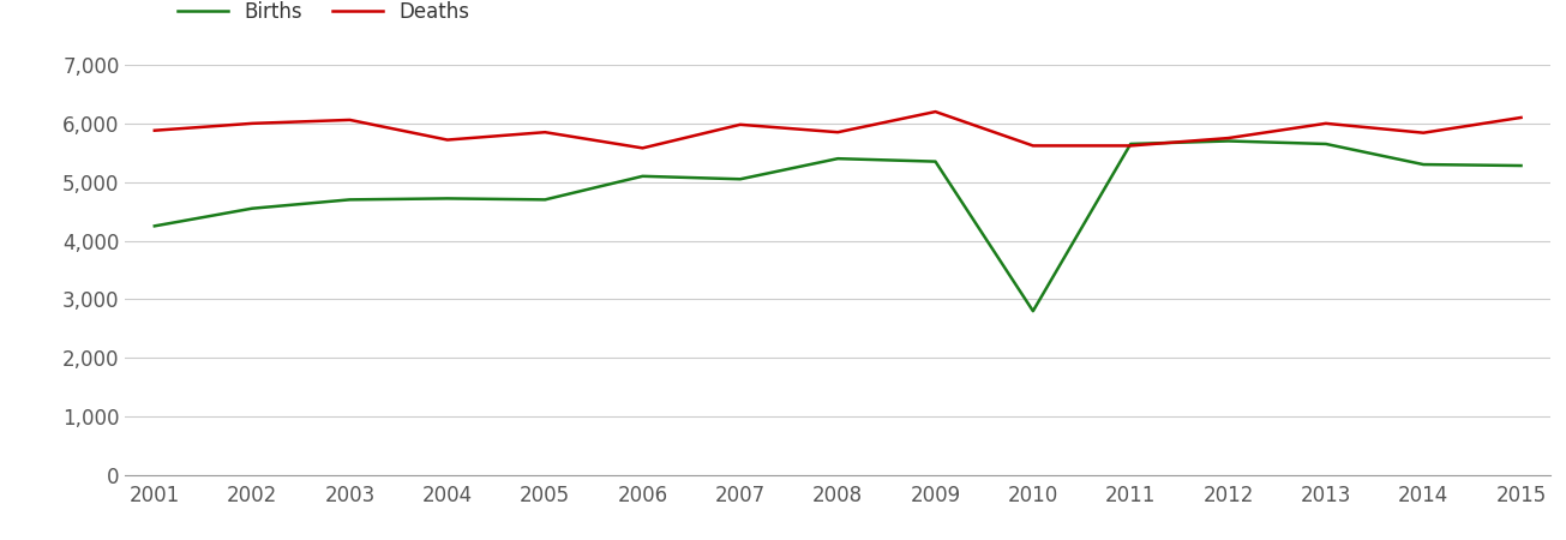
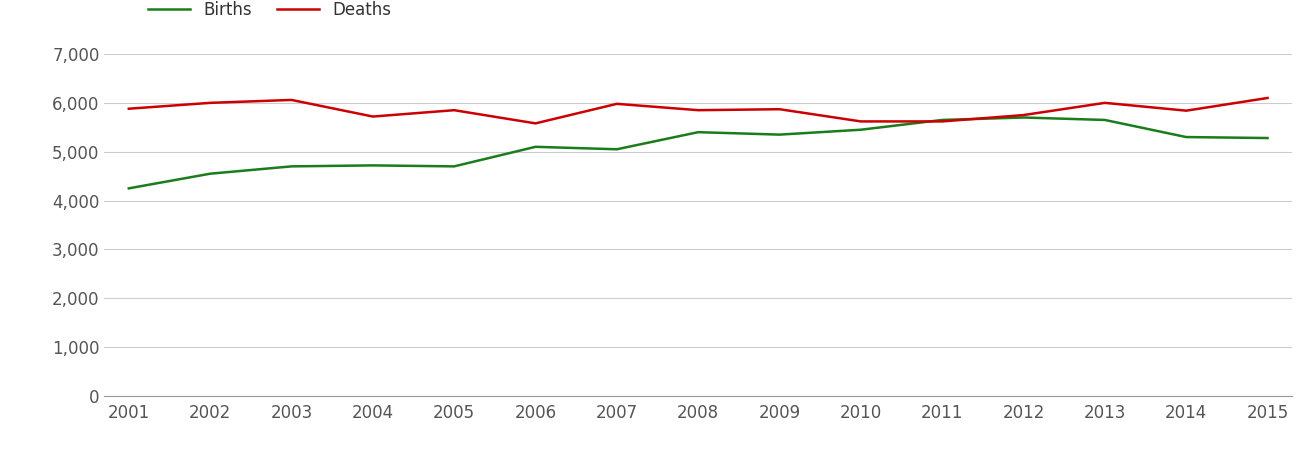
Deaths/2009: 6,200 -> 5,870
Births/2010: 2,800 -> 5,450
